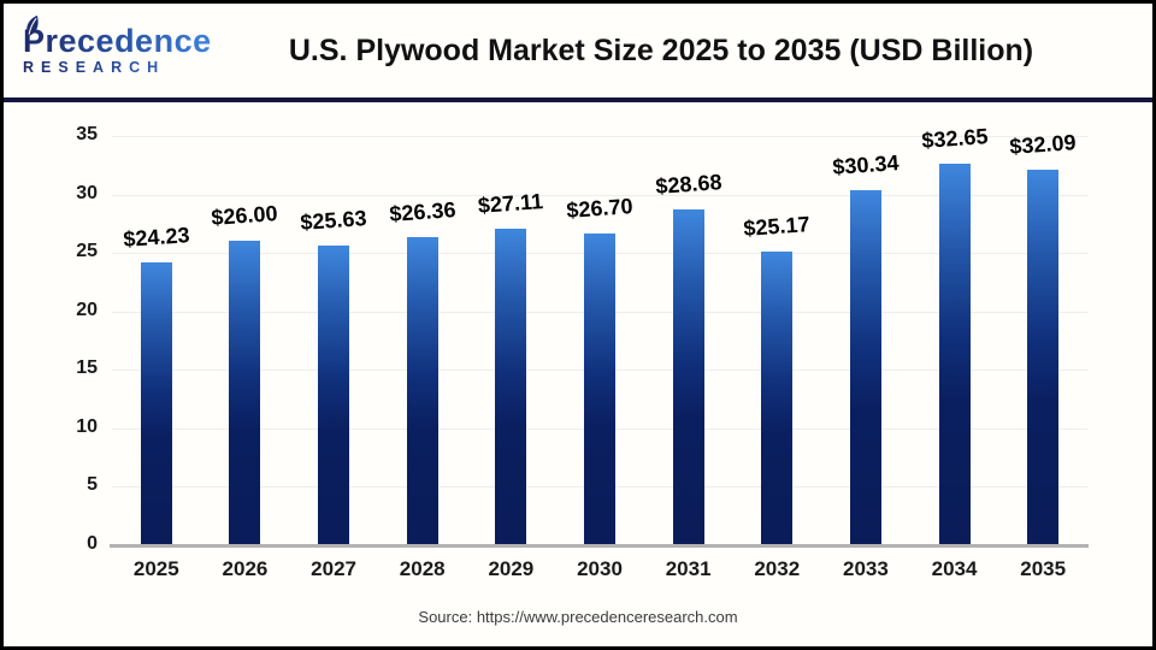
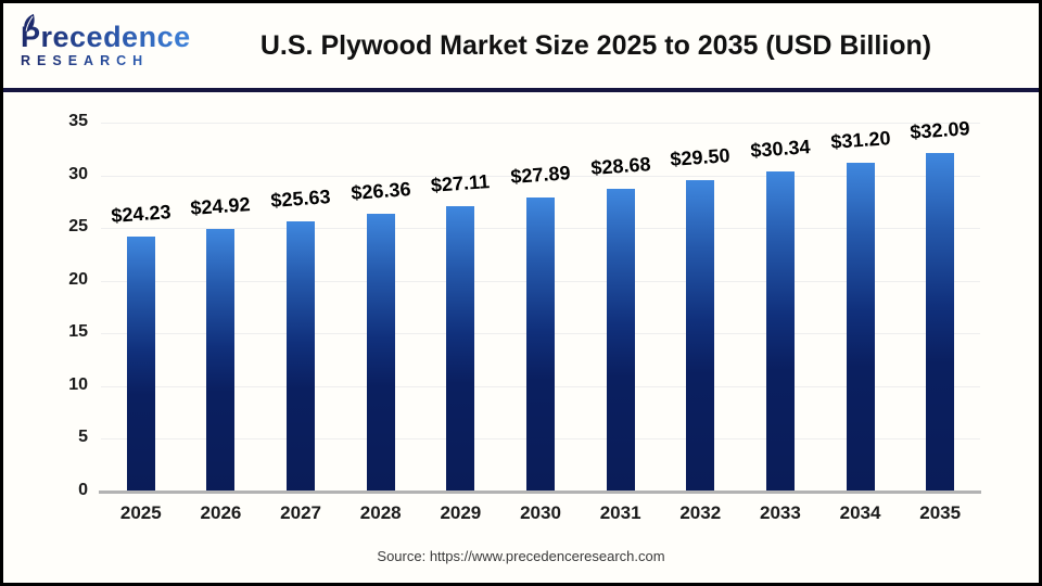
2026: $26.00 -> $24.92
2030: $26.70 -> $27.89
2032: $25.17 -> $29.50
2034: $32.65 -> $31.20
